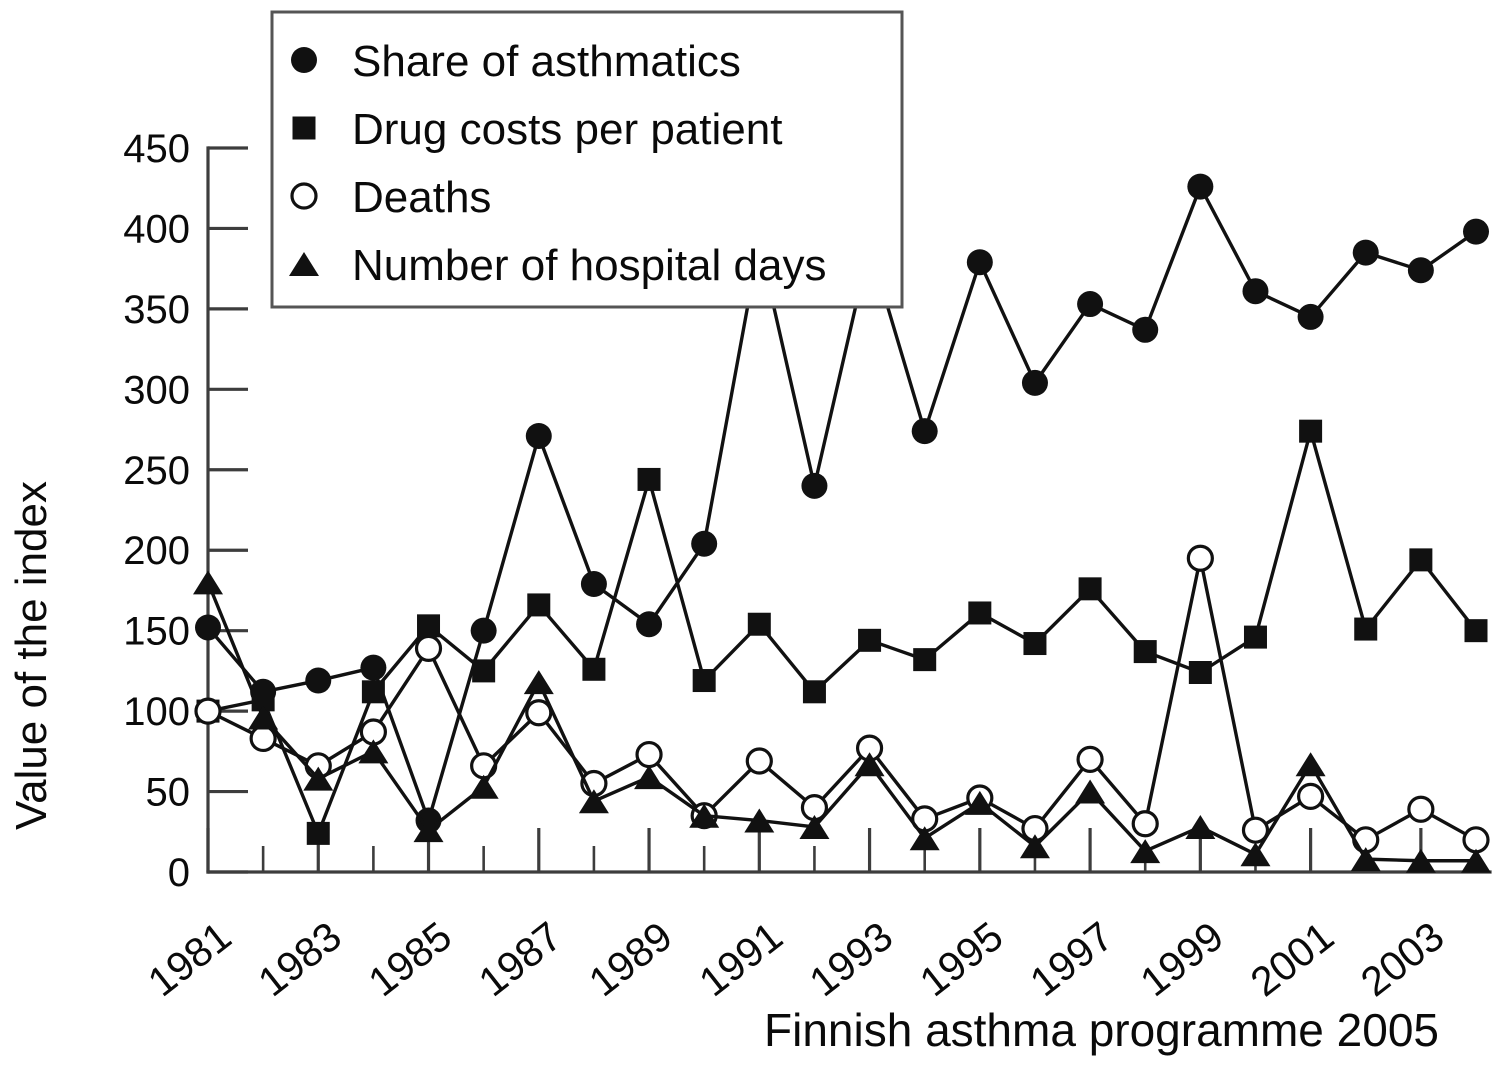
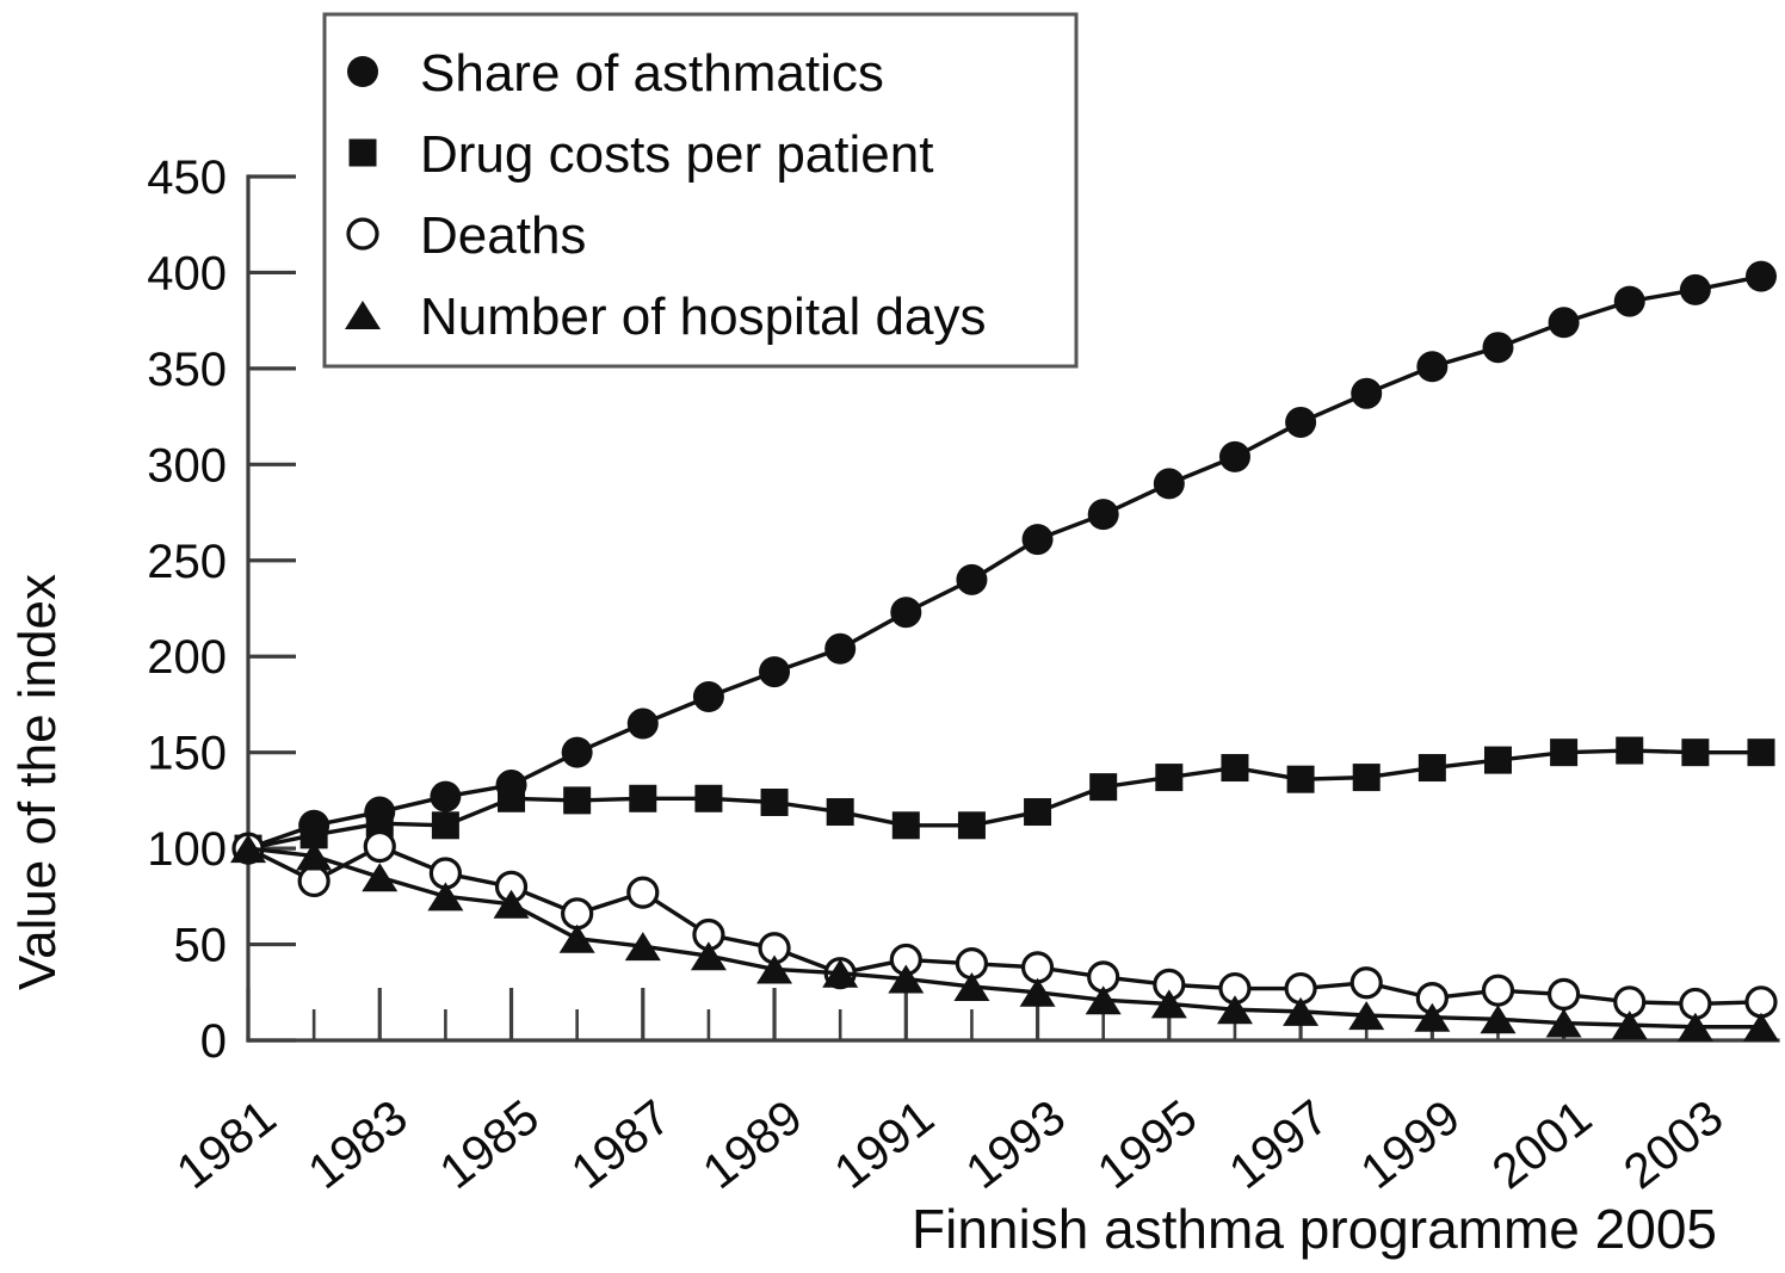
Share of asthmatics/1981: 152 -> 100
Number of hospital days/1981: 180 -> 100
Drug costs per patient/1983: 24 -> 113
Deaths/1983: 66 -> 101
Number of hospital days/1983: 58 -> 85
Share of asthmatics/1985: 32 -> 133
Drug costs per patient/1985: 153 -> 126
Deaths/1985: 139 -> 80
Number of hospital days/1985: 26 -> 71
Share of asthmatics/1987: 271 -> 165
Drug costs per patient/1987: 166 -> 126
Deaths/1987: 99 -> 77
Number of hospital days/1987: 118 -> 49
Share of asthmatics/1989: 154 -> 192
Drug costs per patient/1989: 244 -> 124
Deaths/1989: 73 -> 48
Number of hospital days/1989: 59 -> 37
Share of asthmatics/1991: 391 -> 223
Drug costs per patient/1991: 154 -> 112
Deaths/1991: 69 -> 42
Share of asthmatics/1993: 389 -> 261
Drug costs per patient/1993: 144 -> 119
Deaths/1993: 77 -> 38
Number of hospital days/1993: 67 -> 25
Share of asthmatics/1995: 379 -> 290
Drug costs per patient/1995: 161 -> 137
Deaths/1995: 46 -> 29
Number of hospital days/1995: 43 -> 19
Share of asthmatics/1997: 353 -> 322
Drug costs per patient/1997: 176 -> 136
Deaths/1997: 70 -> 27
Number of hospital days/1997: 50 -> 15
Share of asthmatics/1999: 426 -> 351
Drug costs per patient/1999: 124 -> 142
Deaths/1999: 195 -> 22
Number of hospital days/1999: 28 -> 12
Share of asthmatics/2001: 345 -> 374
Drug costs per patient/2001: 274 -> 150
Deaths/2001: 47 -> 24
Number of hospital days/2001: 67 -> 9
Share of asthmatics/2003: 374 -> 391
Drug costs per patient/2003: 194 -> 150
Deaths/2003: 39 -> 19
